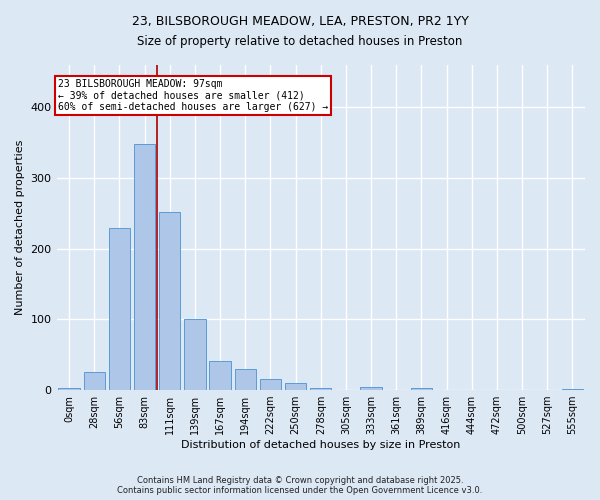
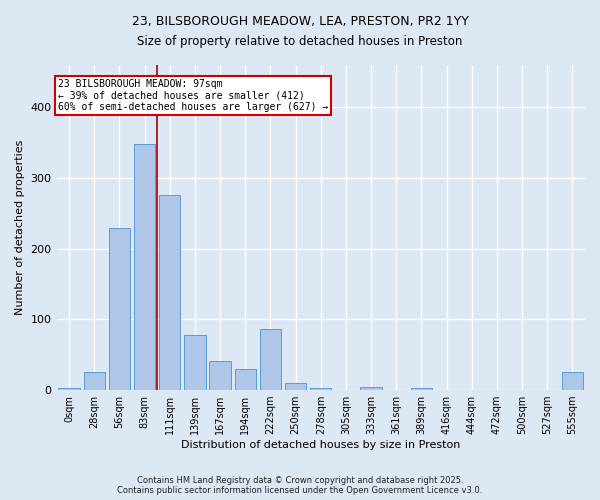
111sqm: 252 -> 276
139sqm: 100 -> 78
222sqm: 15 -> 86
555sqm: 2 -> 26
